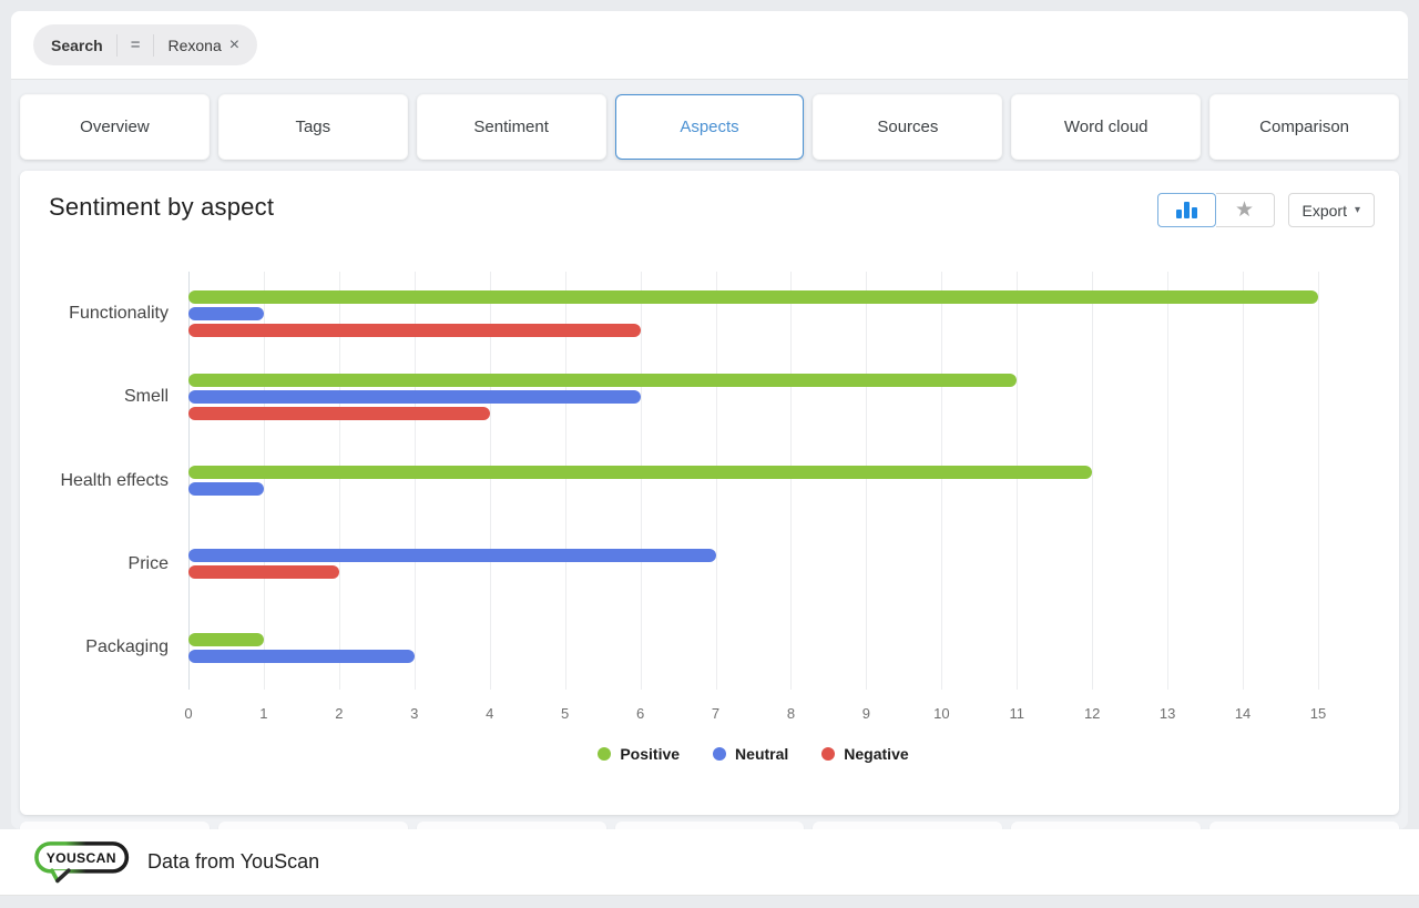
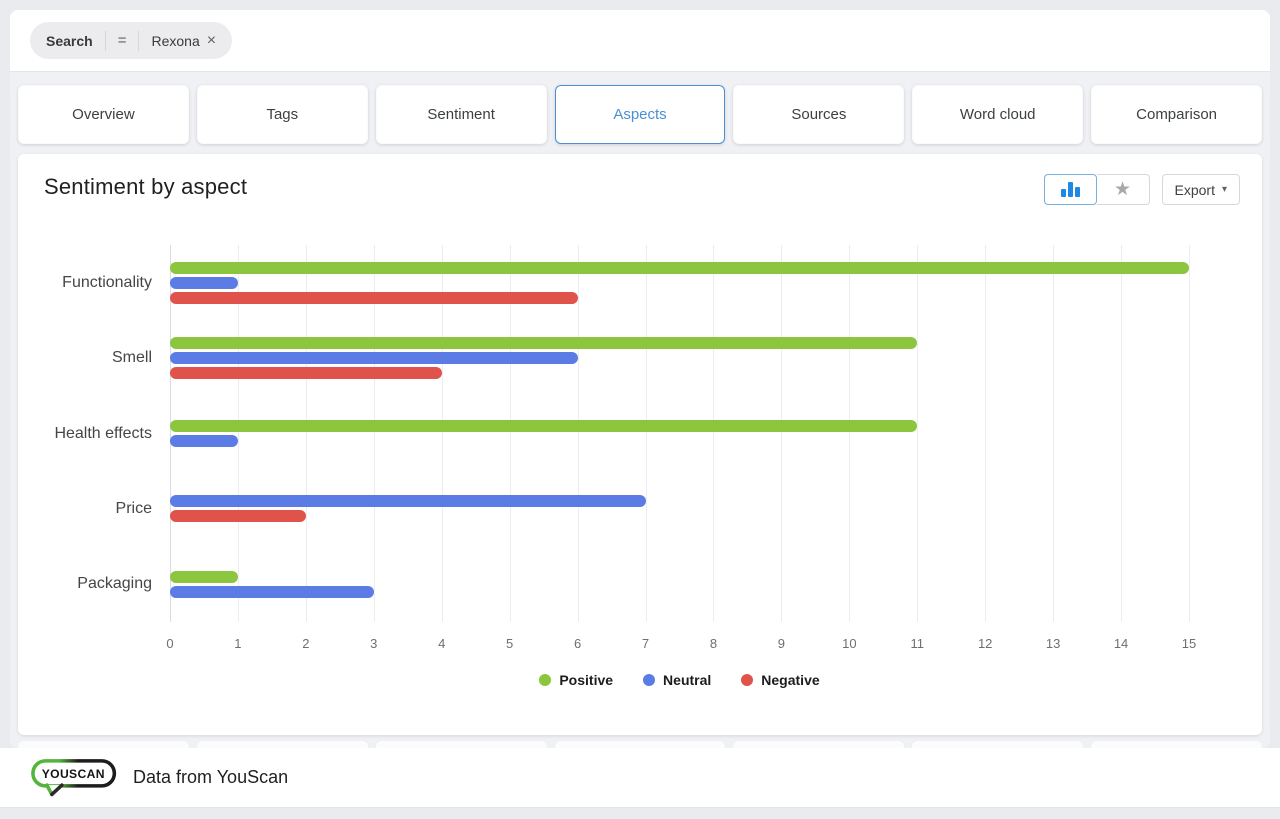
Positive/Health effects: 12 -> 11
